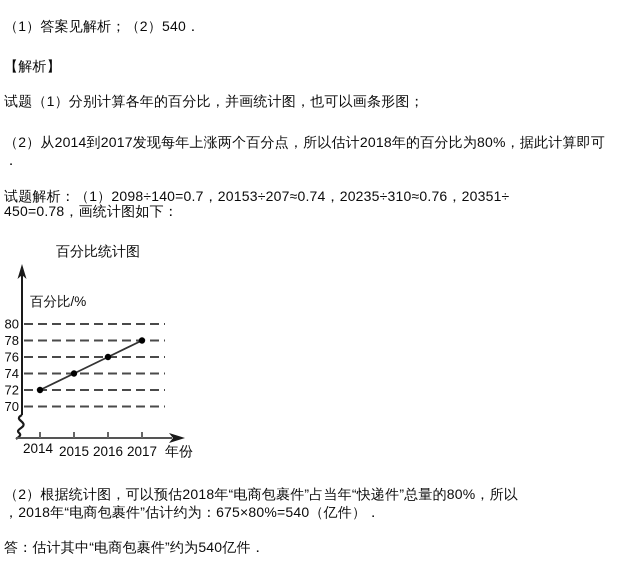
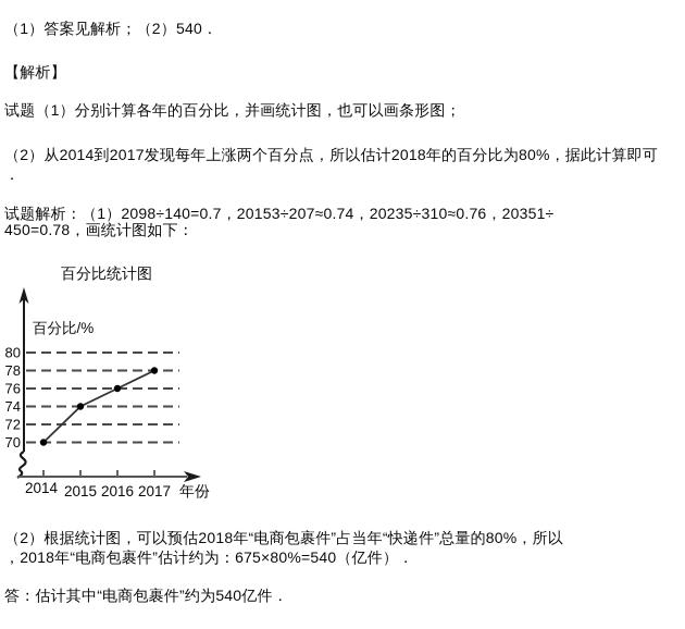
2014: 72 -> 70
